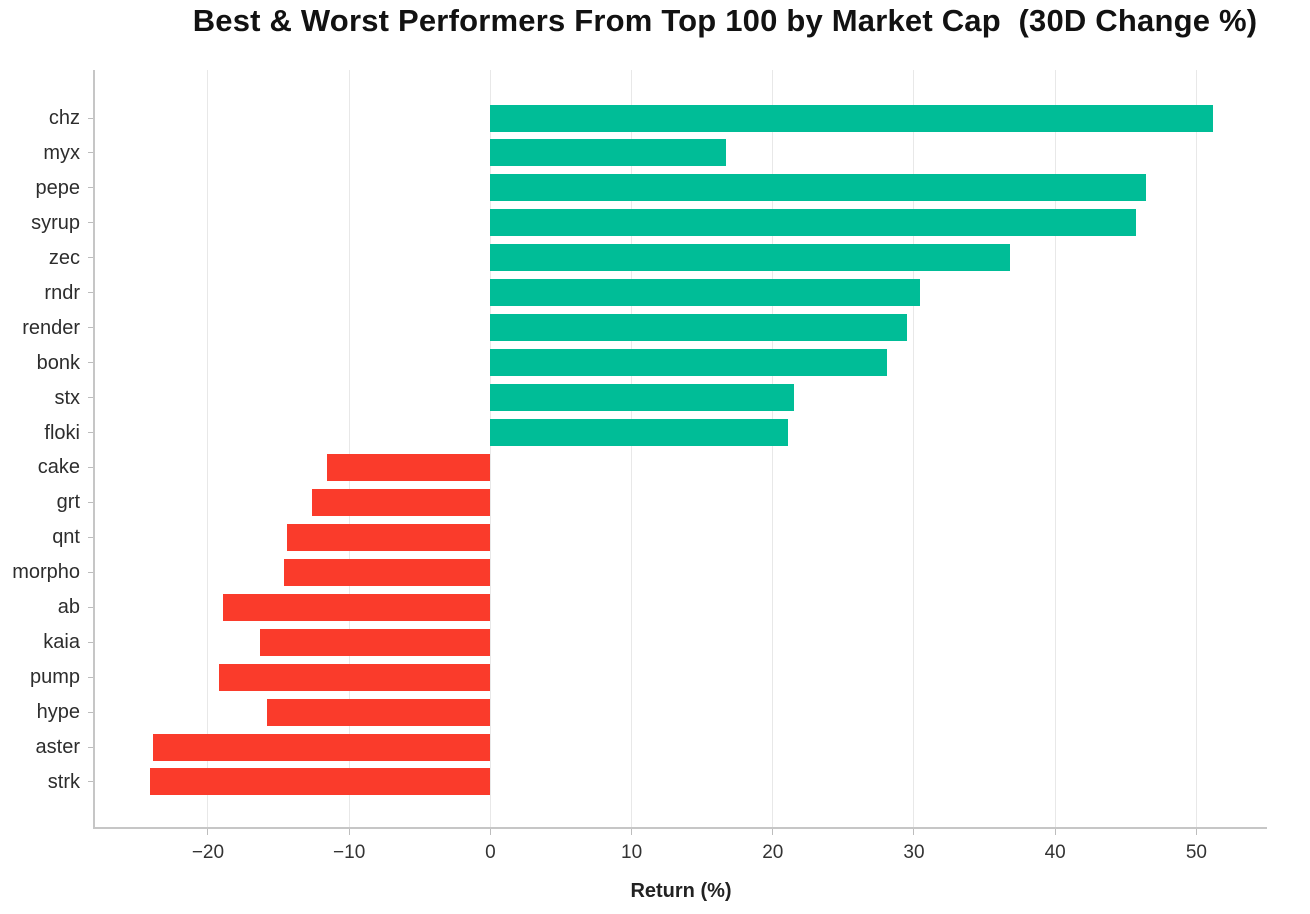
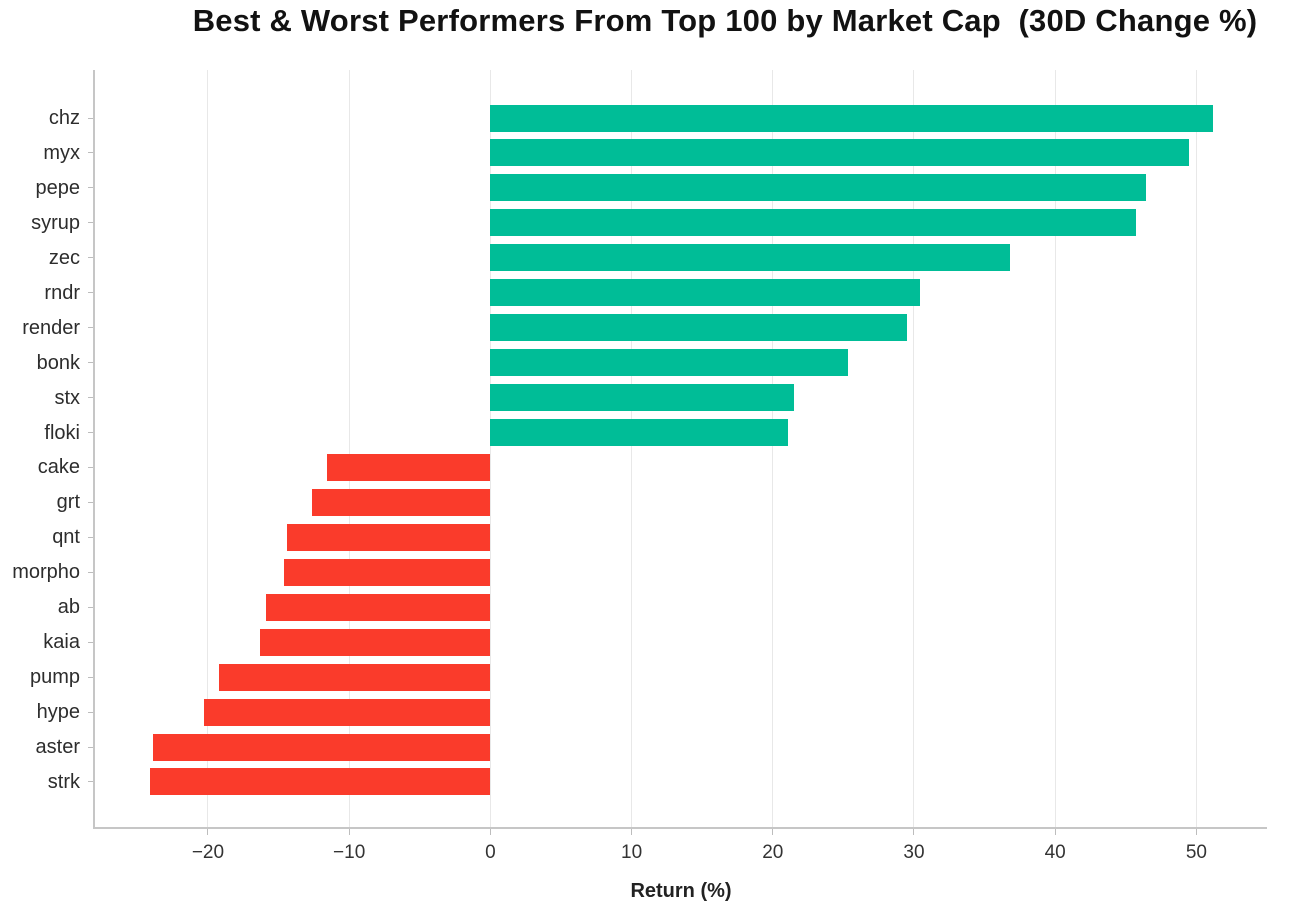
myx: 16.7 -> 49.5
bonk: 28.1 -> 25.3
ab: -18.9 -> -15.9
hype: -15.8 -> -20.3
